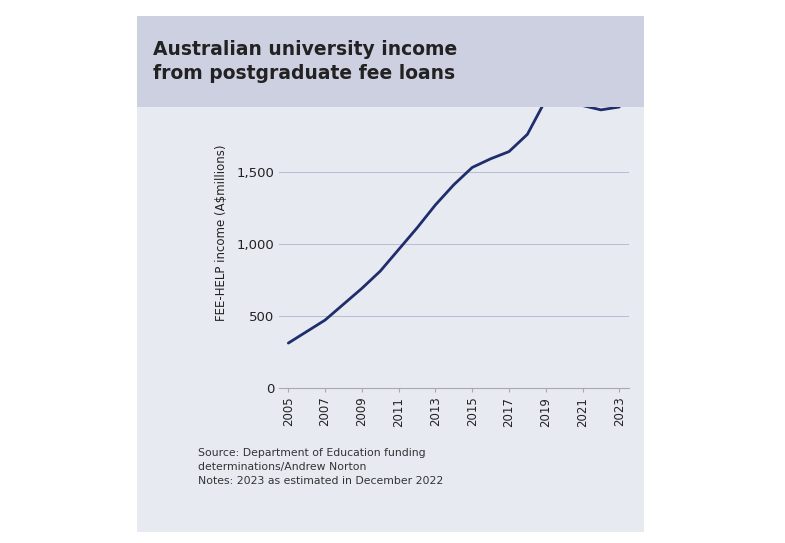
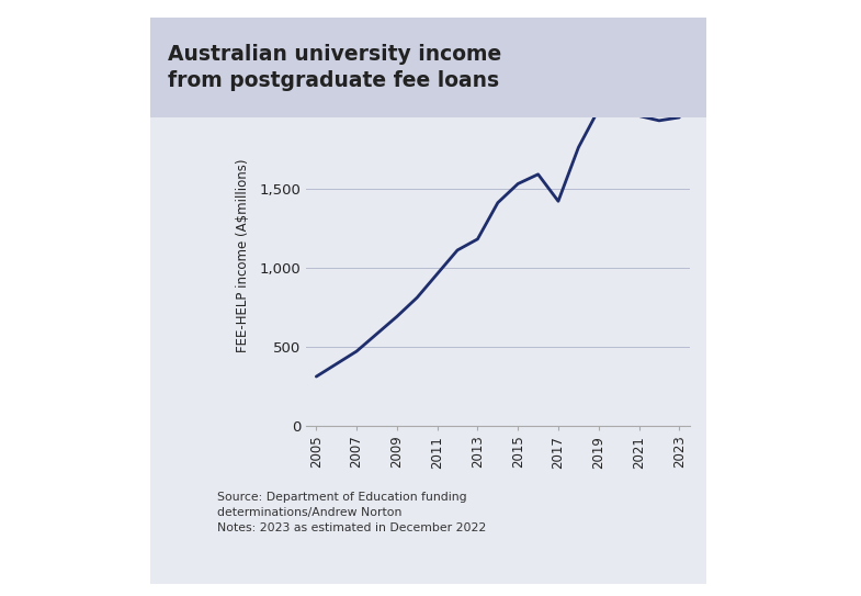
2013: 1,270 -> 1,180
2017: 1,640 -> 1,420
